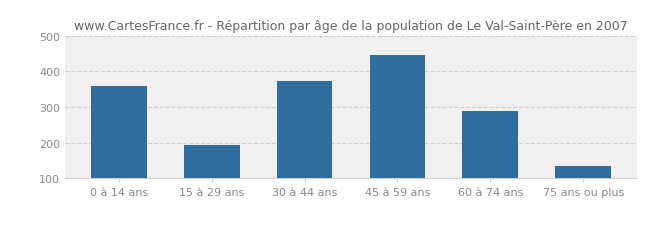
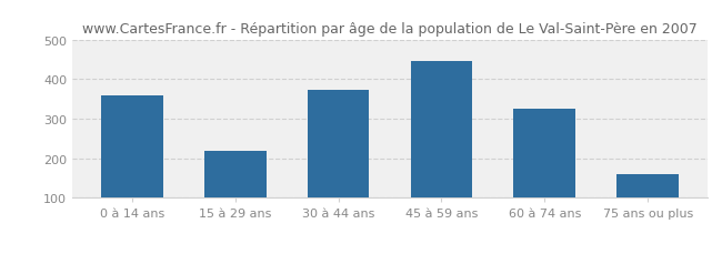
15 à 29 ans: 195 -> 218
60 à 74 ans: 290 -> 325
75 ans ou plus: 135 -> 160
